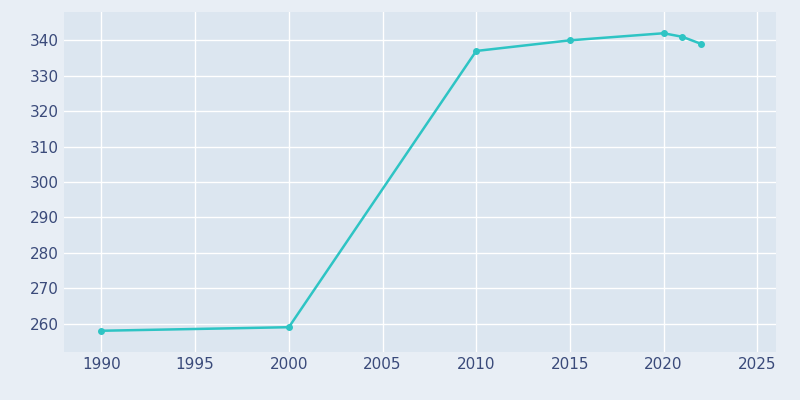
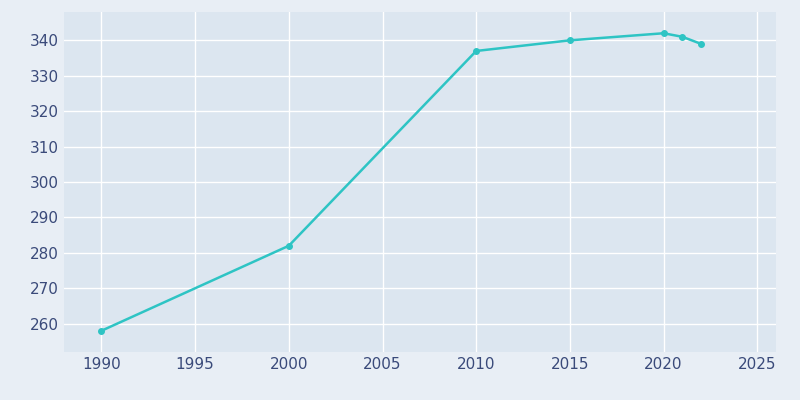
2000: 259 -> 282
